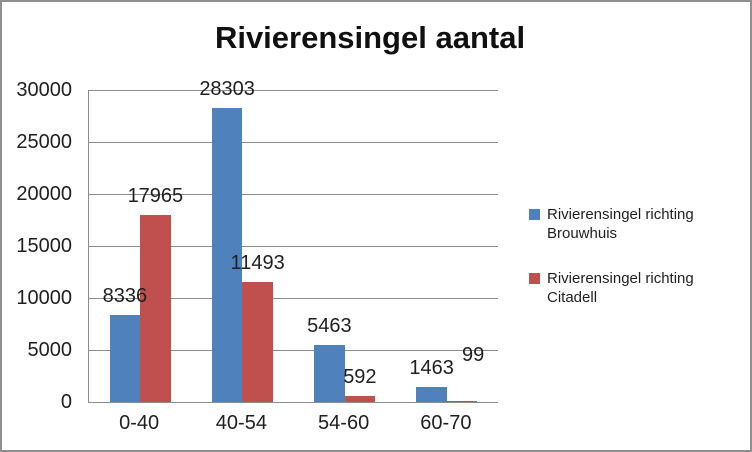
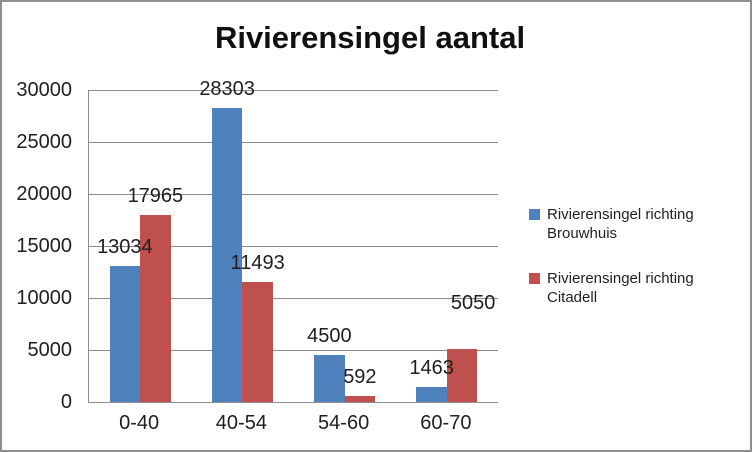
Rivierensingel richting Brouwhuis/0-40: 8336 -> 13034
Rivierensingel richting Brouwhuis/54-60: 5463 -> 4500
Rivierensingel richting Citadell/60-70: 99 -> 5050
